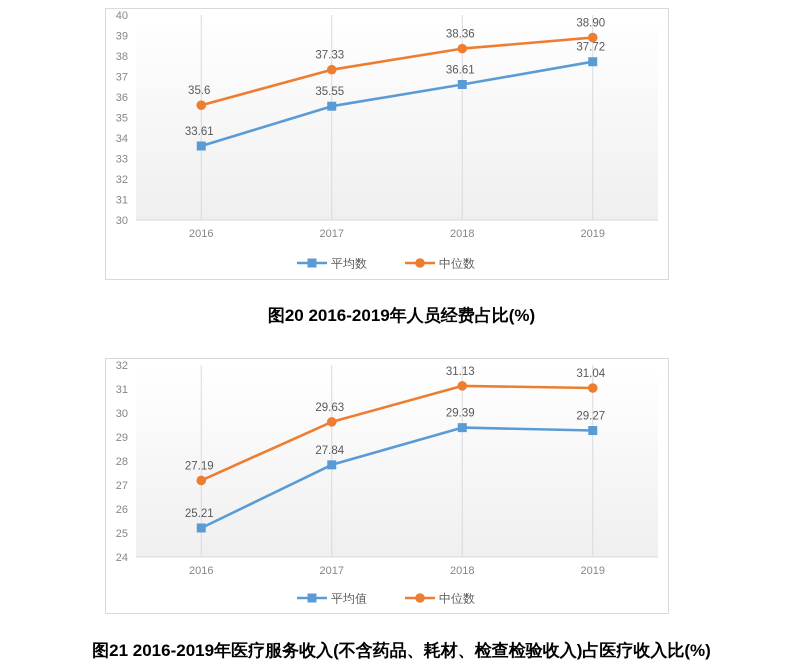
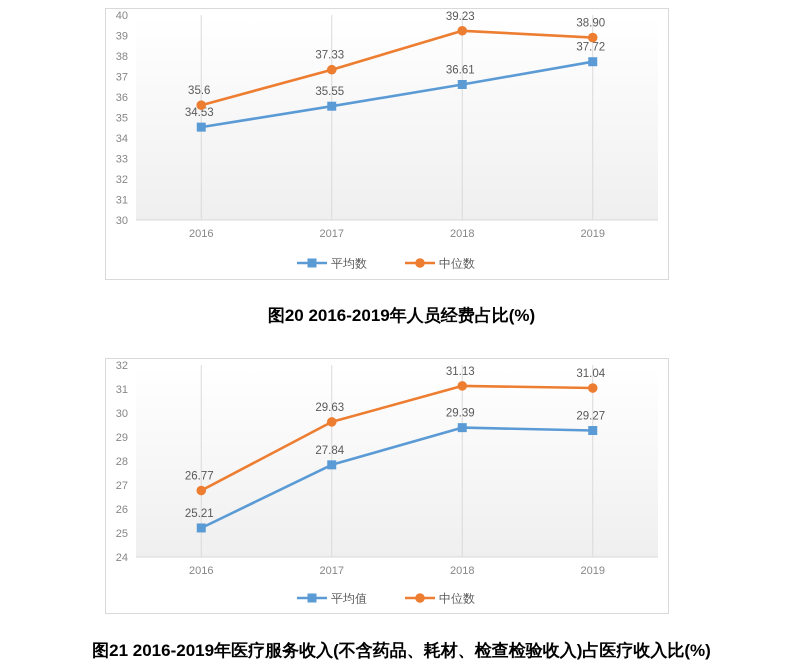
图20 2016-2019年人员经费占比(%)/平均数/2016: 33.61 -> 34.53
图20 2016-2019年人员经费占比(%)/中位数/2018: 38.36 -> 39.23
图21 2016-2019年医疗服务收入(不含药品、耗材、检查检验收入)占医疗收入比(%)/中位数/2016: 27.19 -> 26.77
